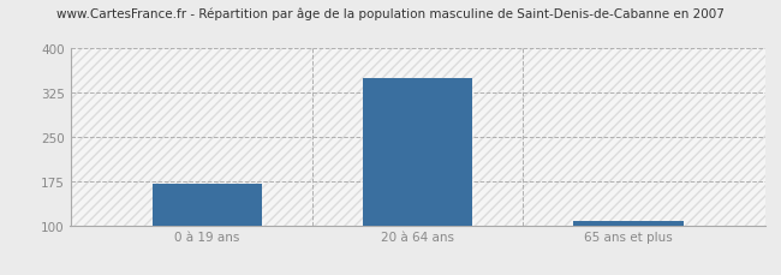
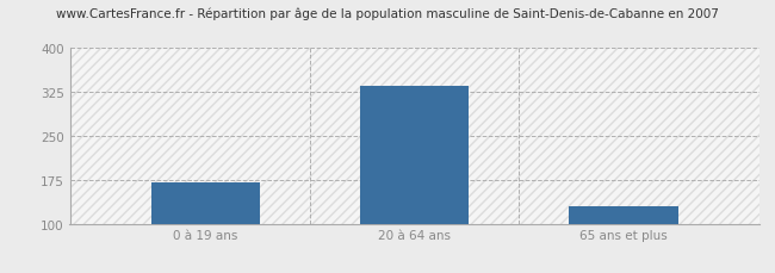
20 à 64 ans: 350 -> 335
65 ans et plus: 108 -> 130
